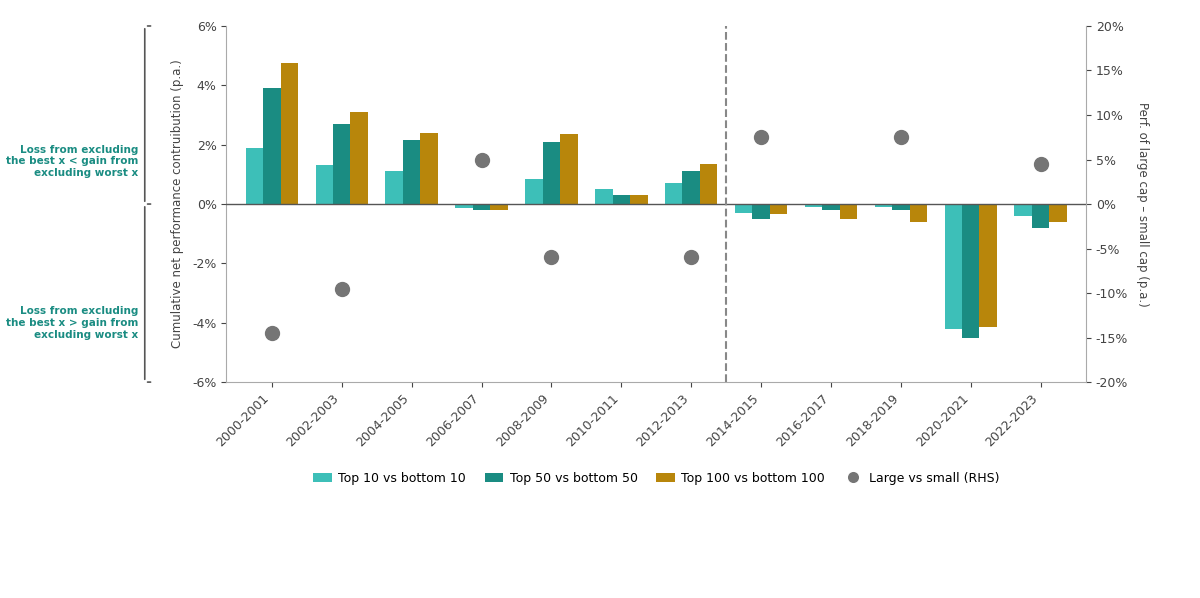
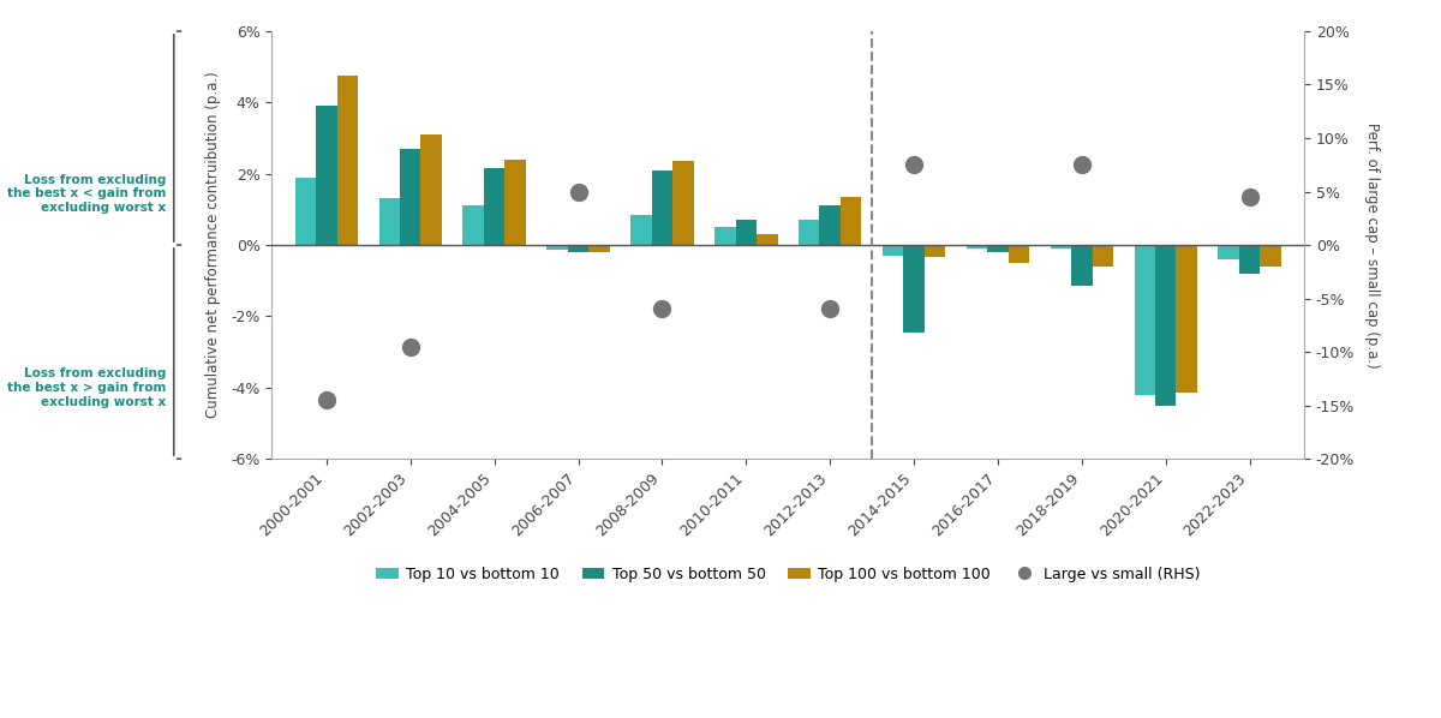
Top 50 vs bottom 50/2010-2011: 0.30% -> 0.70%
Top 50 vs bottom 50/2014-2015: -0.50% -> -2.45%
Top 50 vs bottom 50/2018-2019: -0.20% -> -1.15%
